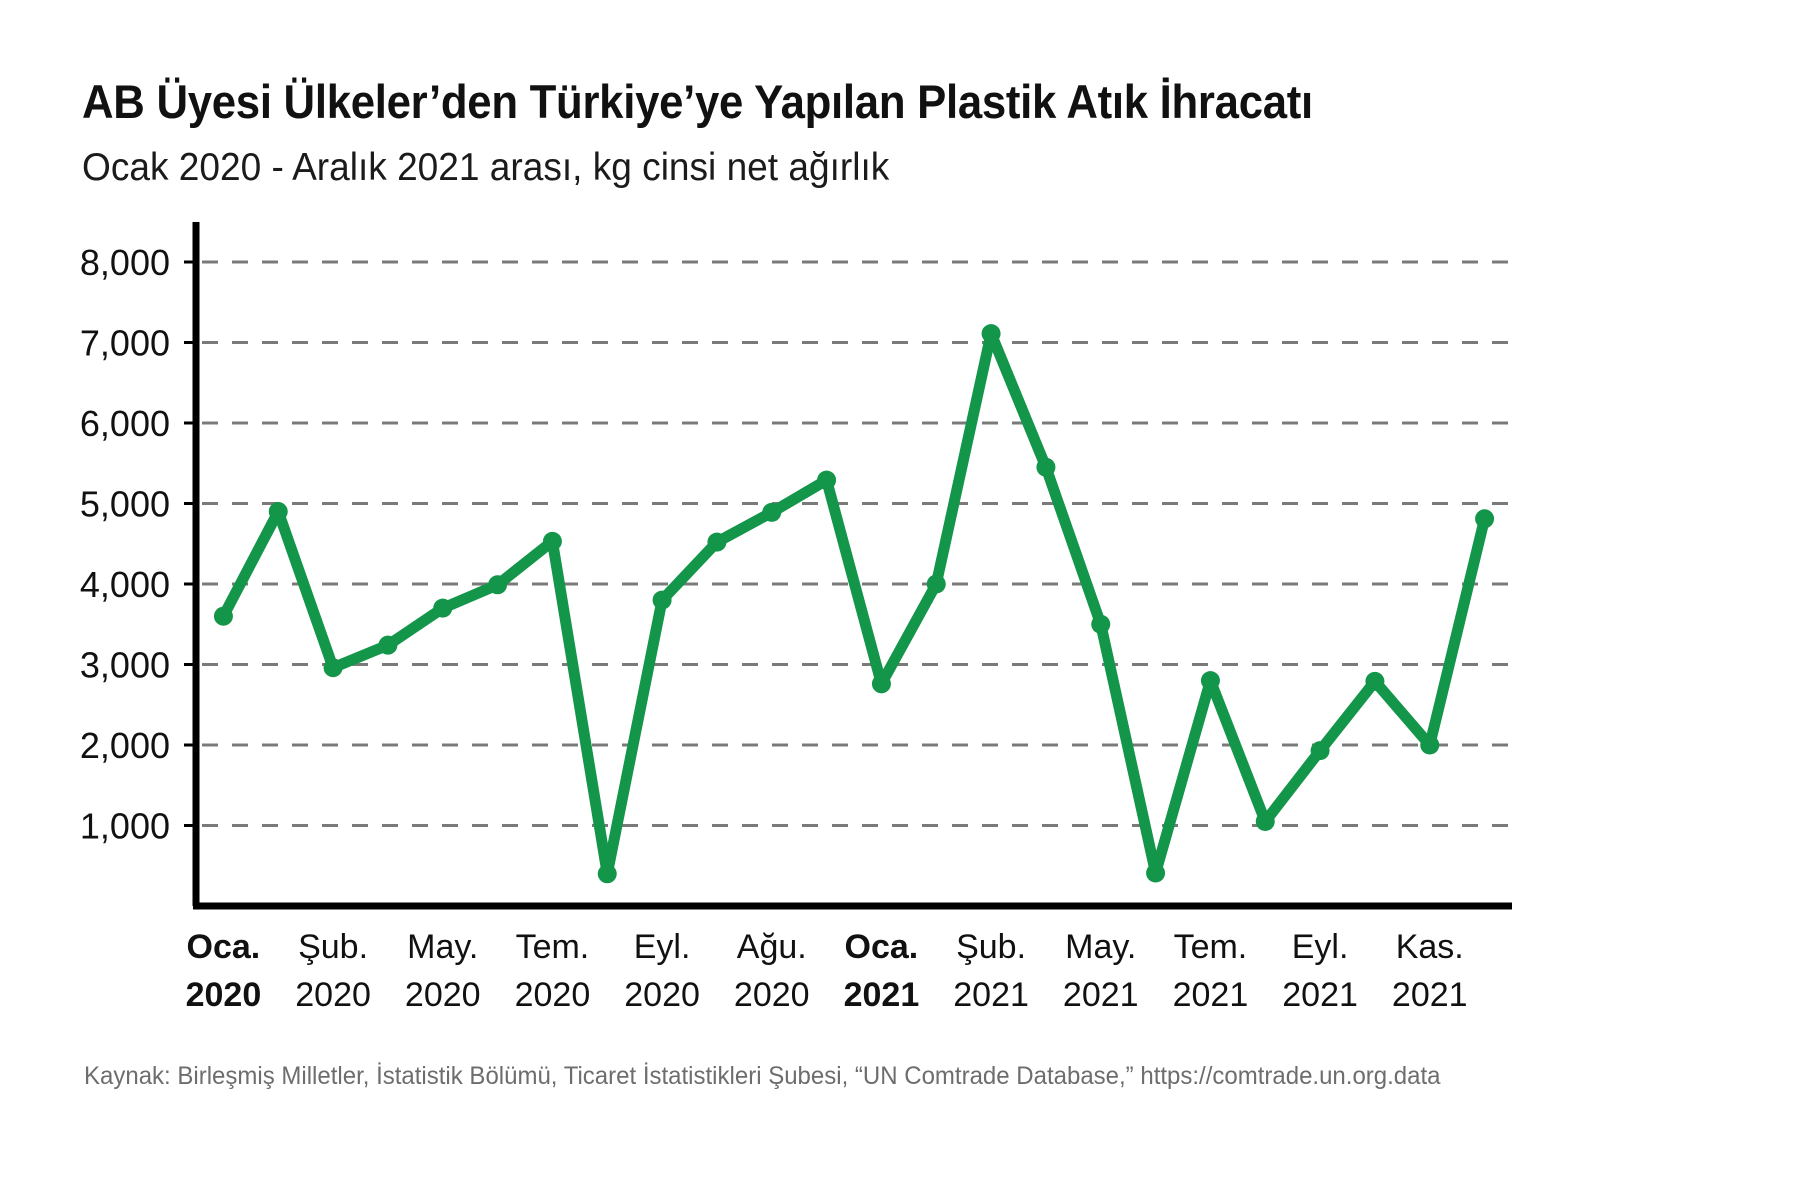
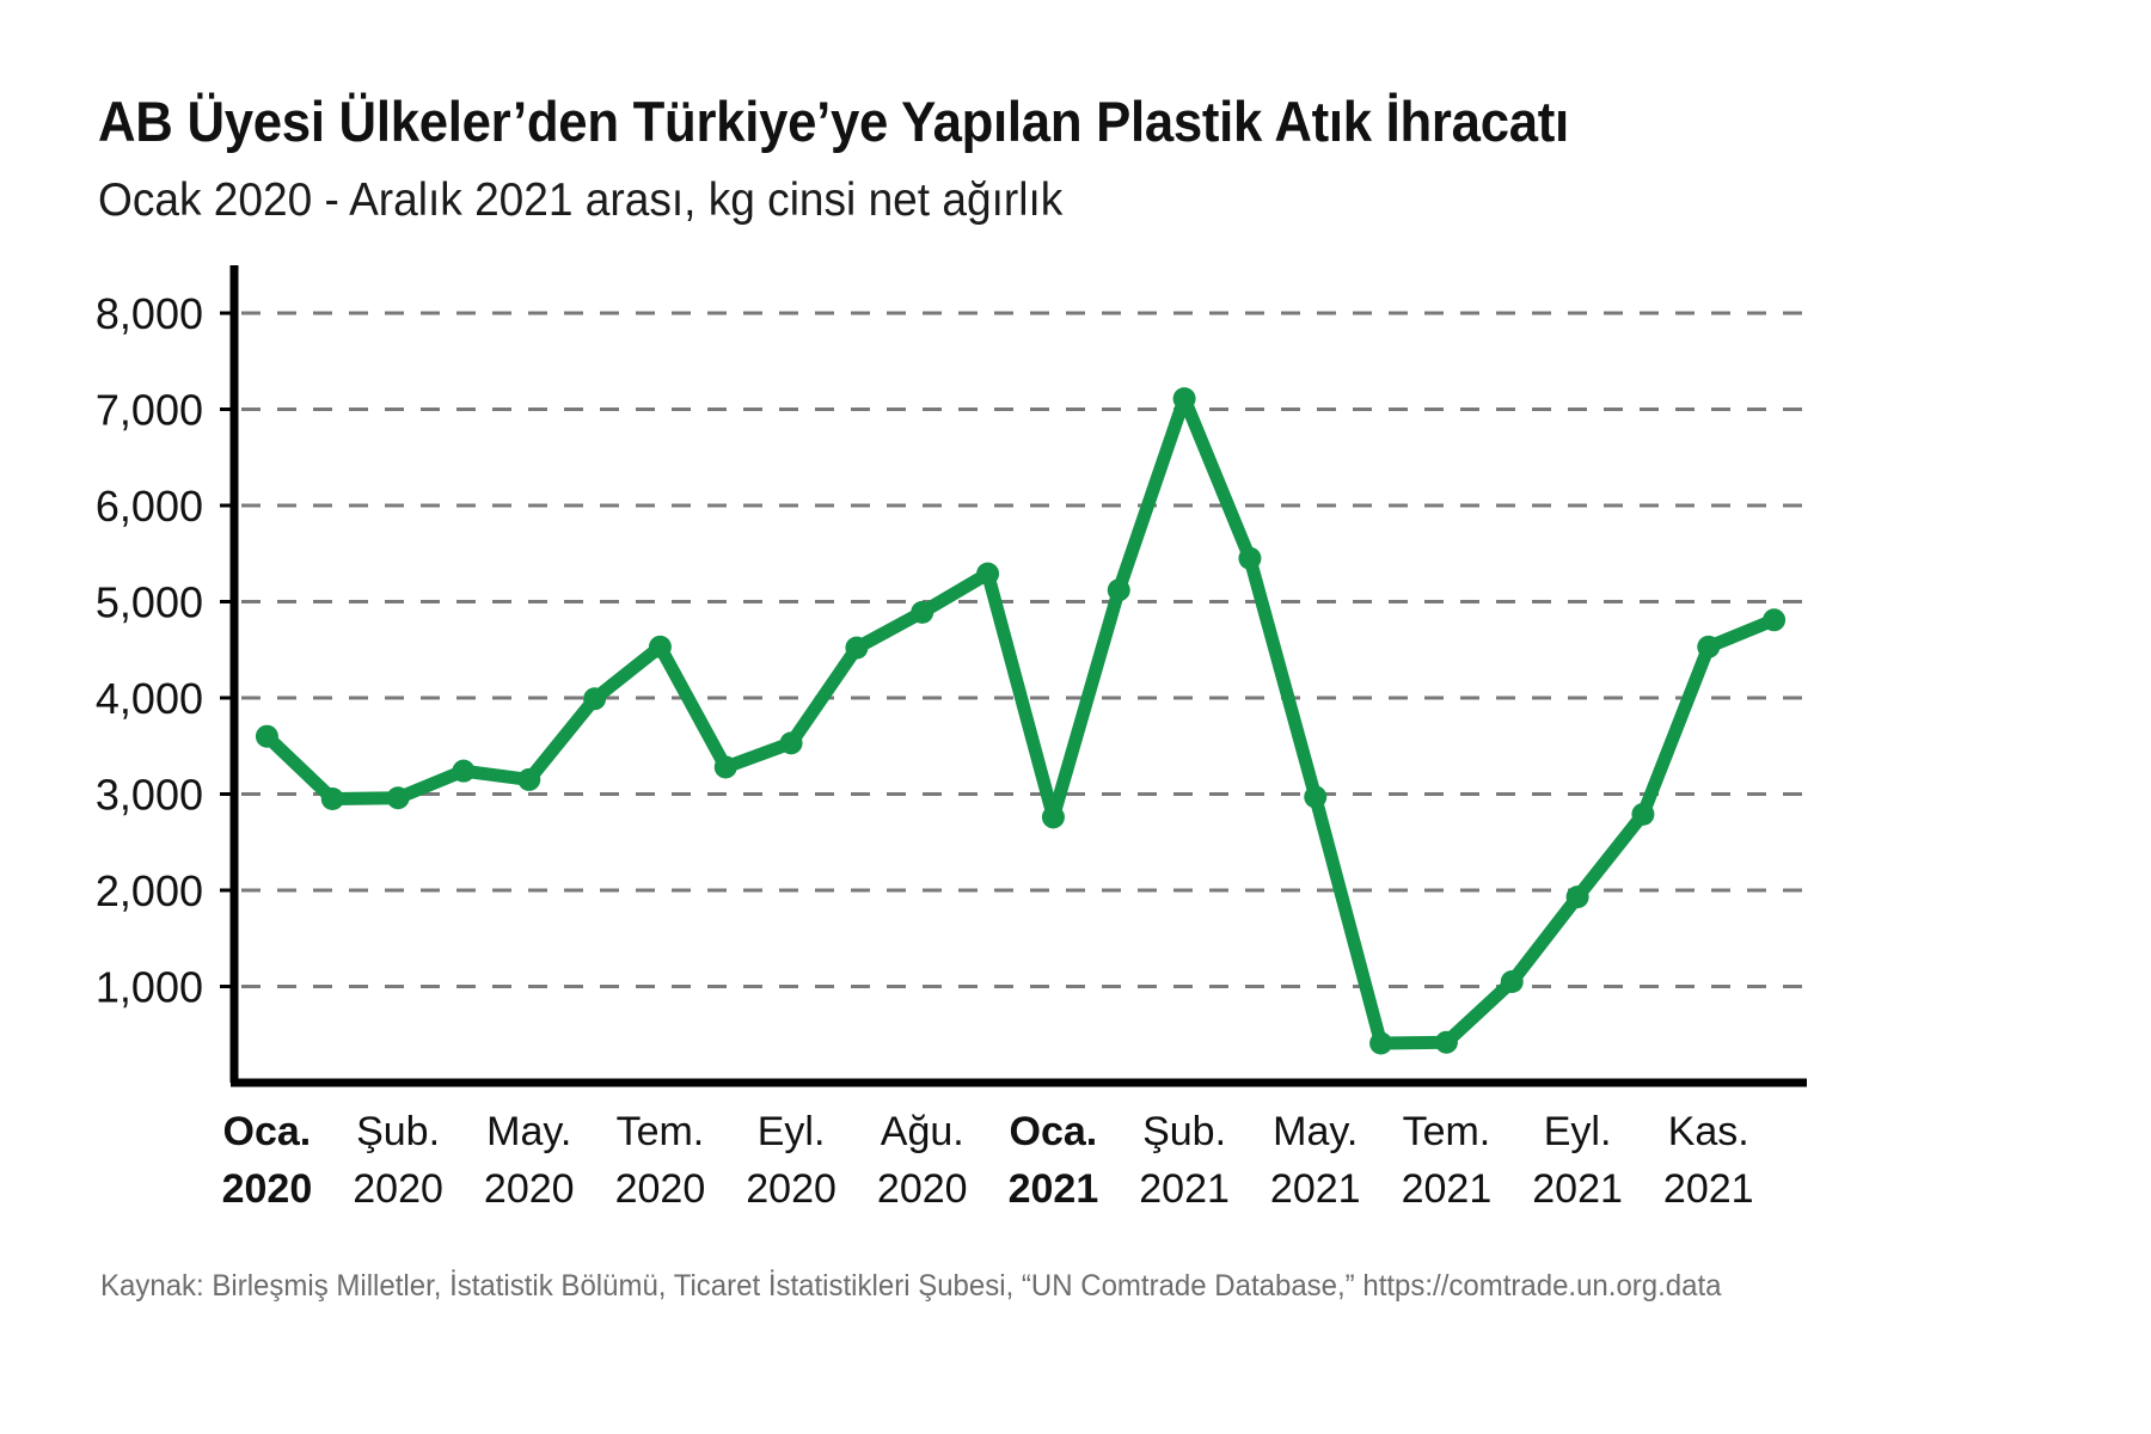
Şub. 2020: 4900 -> 3000
May. 2020: 3700 -> 3200
Ağu. 2020: 400 -> 3300
Eyl. 2020: 3800 -> 3500
Şub. 2021: 4000 -> 5100
May. 2021: 3500 -> 3000
Tem. 2021: 2800 -> 400
Kas. 2021: 2000 -> 4500
